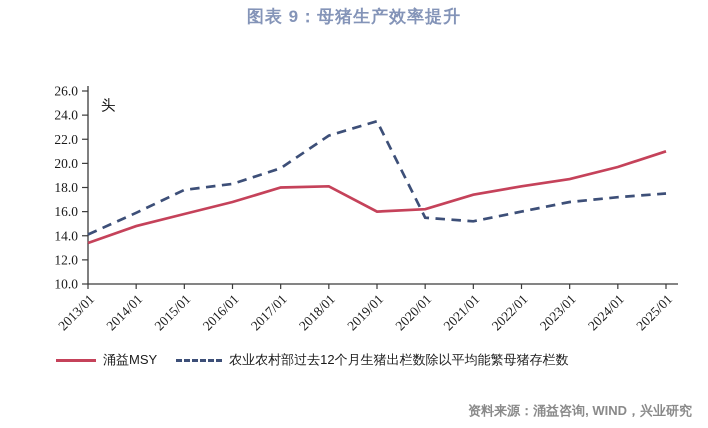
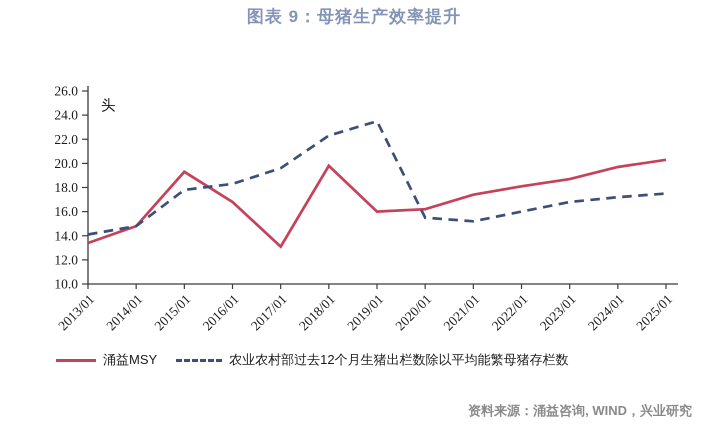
农业农村部过去12个月生猪出栏数除以平均能繁母猪存栏数/2014/01: 15.9 -> 14.8
涌益MSY/2015/01: 15.8 -> 19.3
涌益MSY/2017/01: 18.0 -> 13.1
涌益MSY/2018/01: 18.1 -> 19.8
涌益MSY/2025/01: 21.0 -> 20.3
